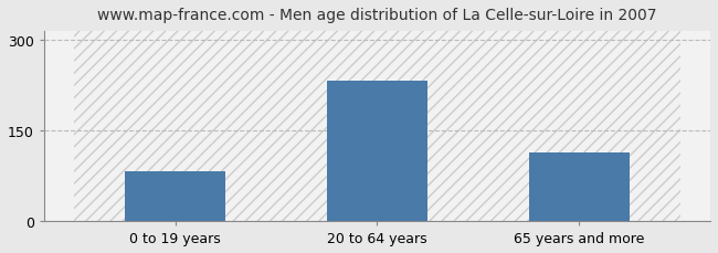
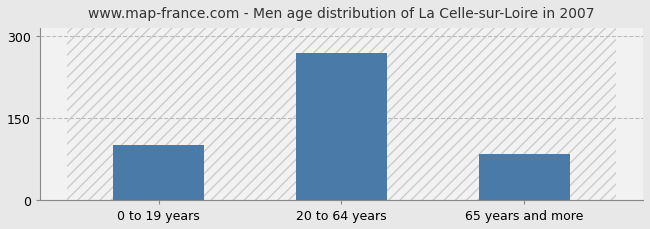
0 to 19 years: 82 -> 100
20 to 64 years: 232 -> 270
65 years and more: 114 -> 85
